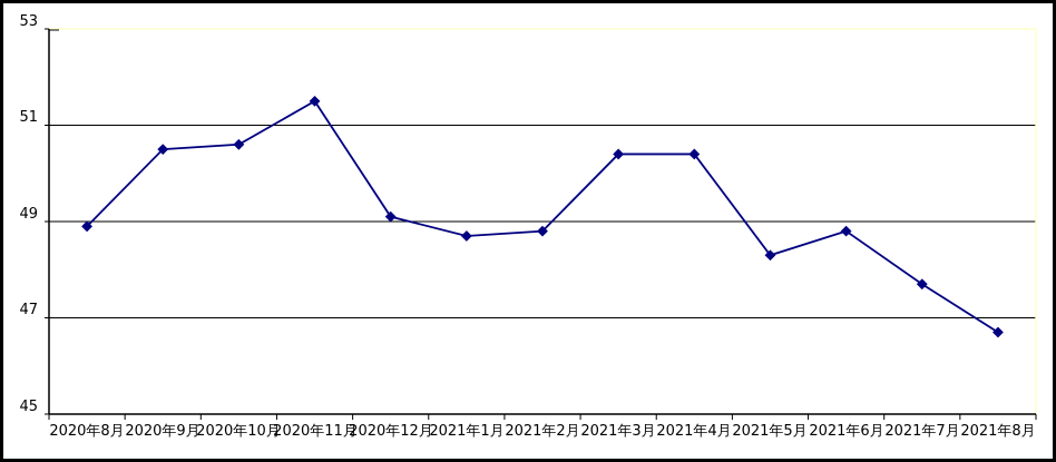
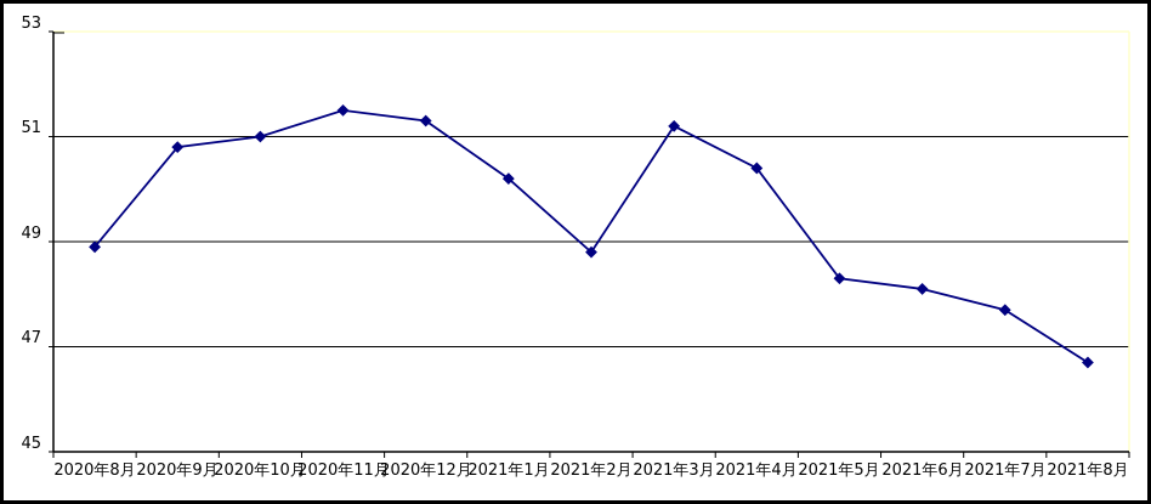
2020年9月: 50.5 -> 50.8
2020年10月: 50.6 -> 51.0
2020年12月: 49.1 -> 51.3
2021年1月: 48.7 -> 50.2
2021年3月: 50.4 -> 51.2
2021年6月: 48.8 -> 48.1
